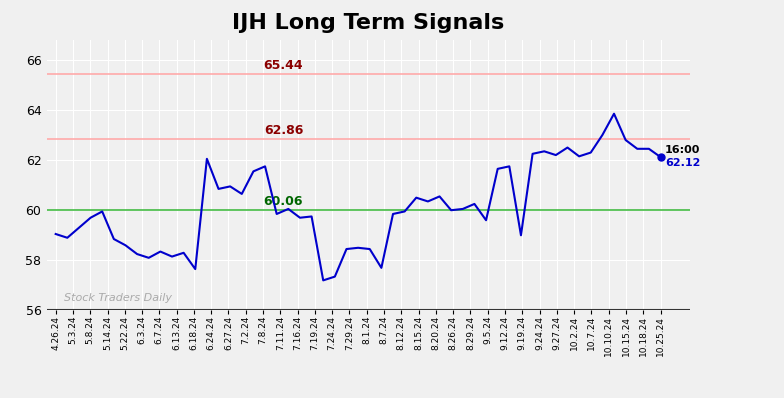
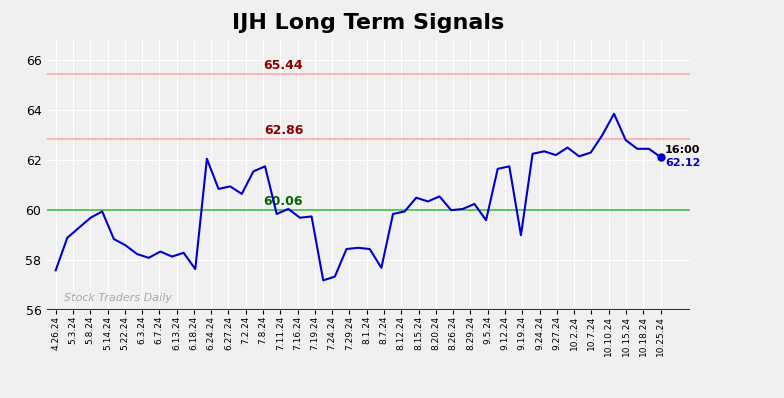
4.26.24: 59.05 -> 57.60
